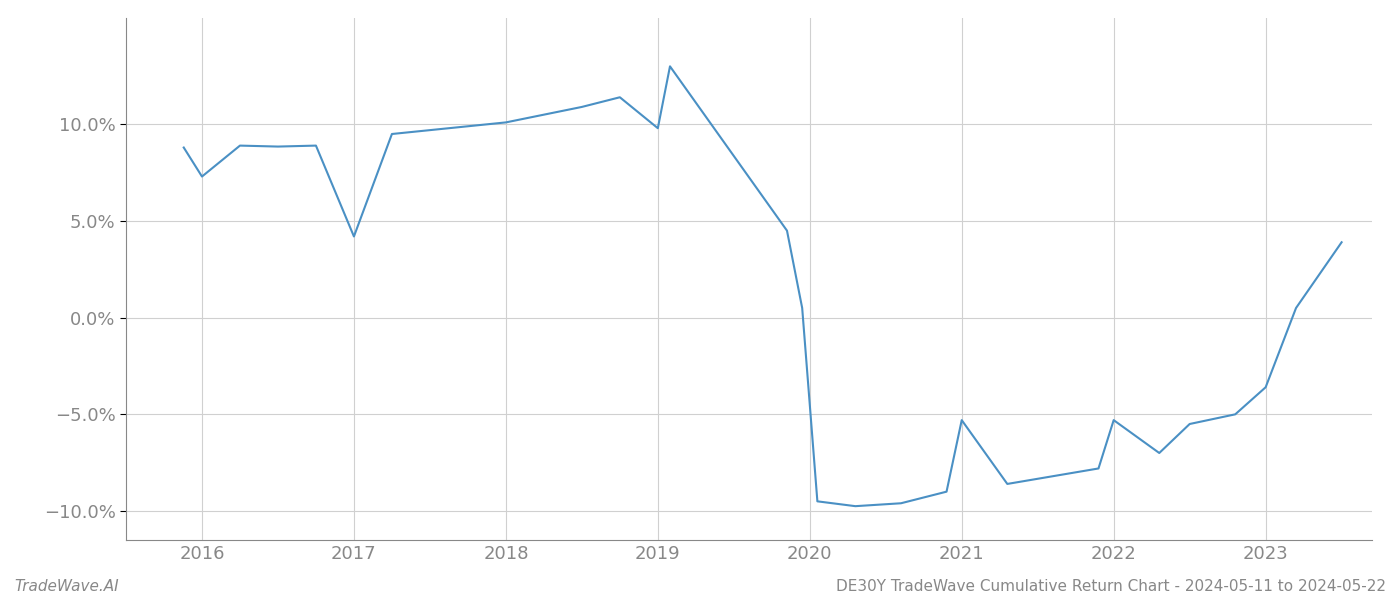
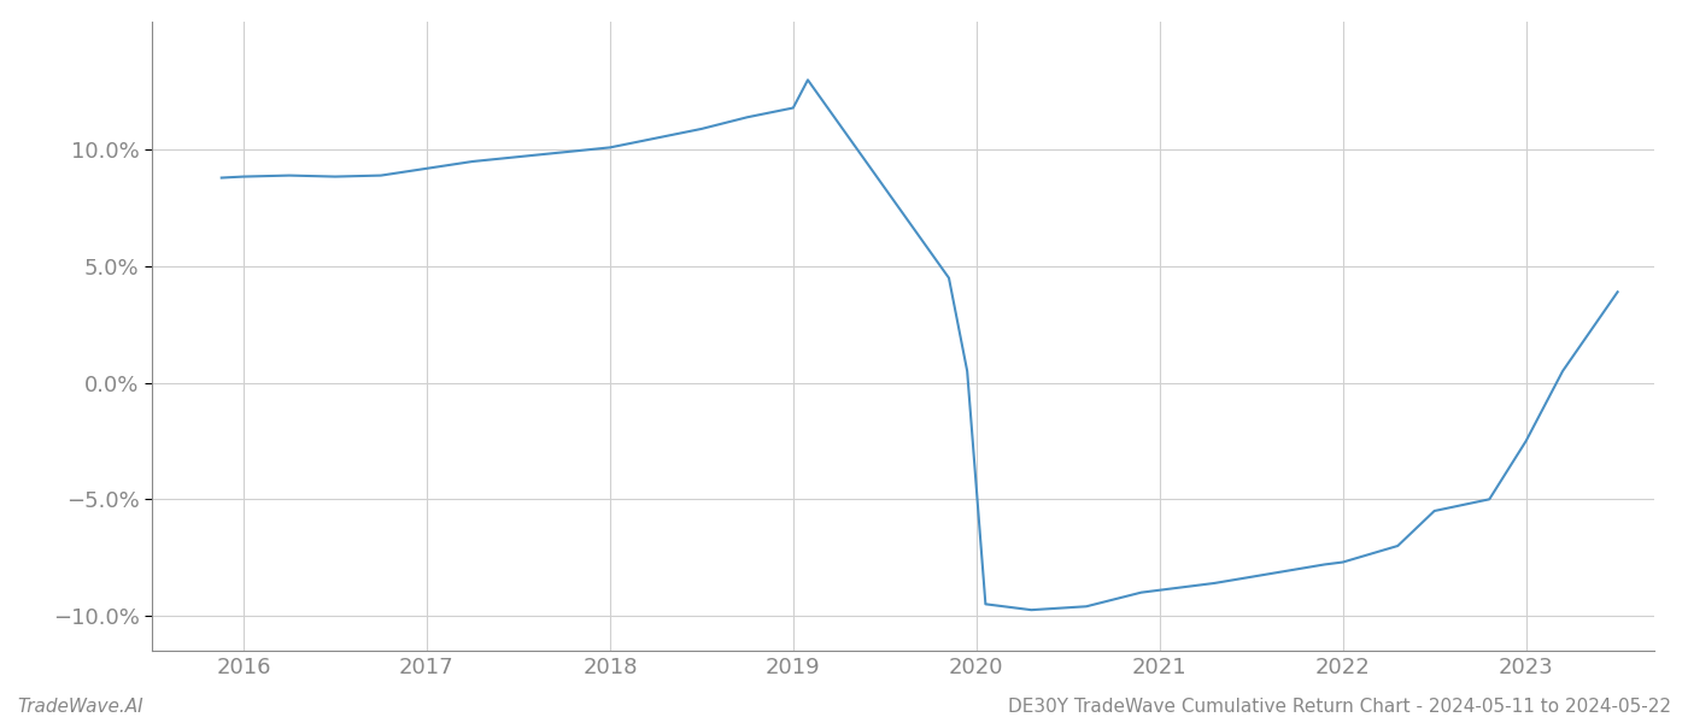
2016: 7.3% -> 8.8%
2017: 4.2% -> 9.2%
2019: 9.8% -> 11.8%
2021: -5.3% -> -8.9%
2022: -5.3% -> -7.7%
2023: -3.6% -> -2.5%
